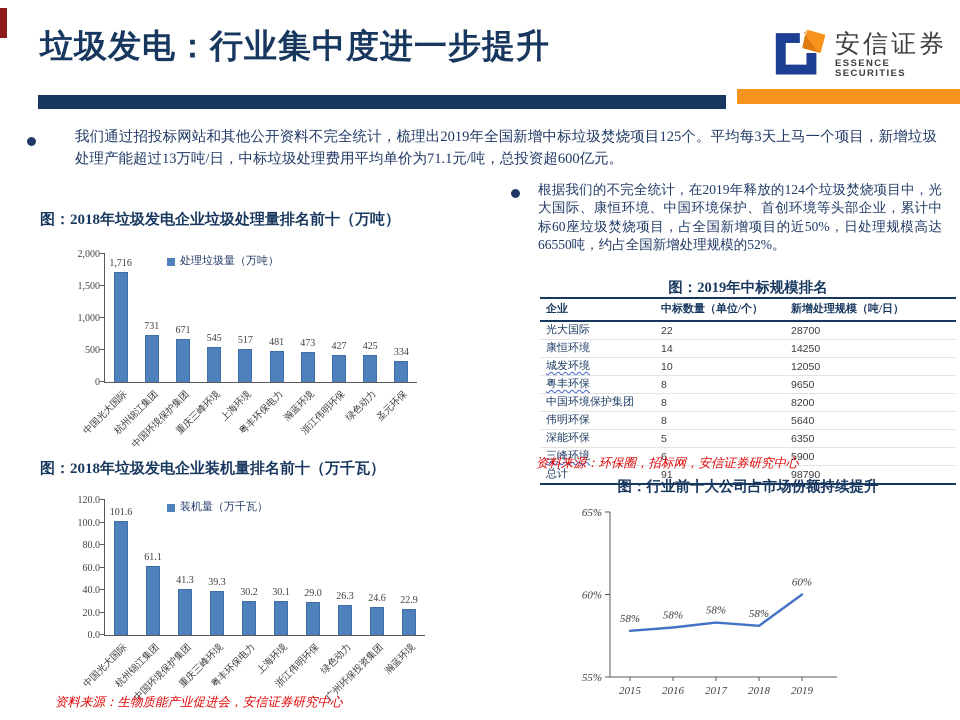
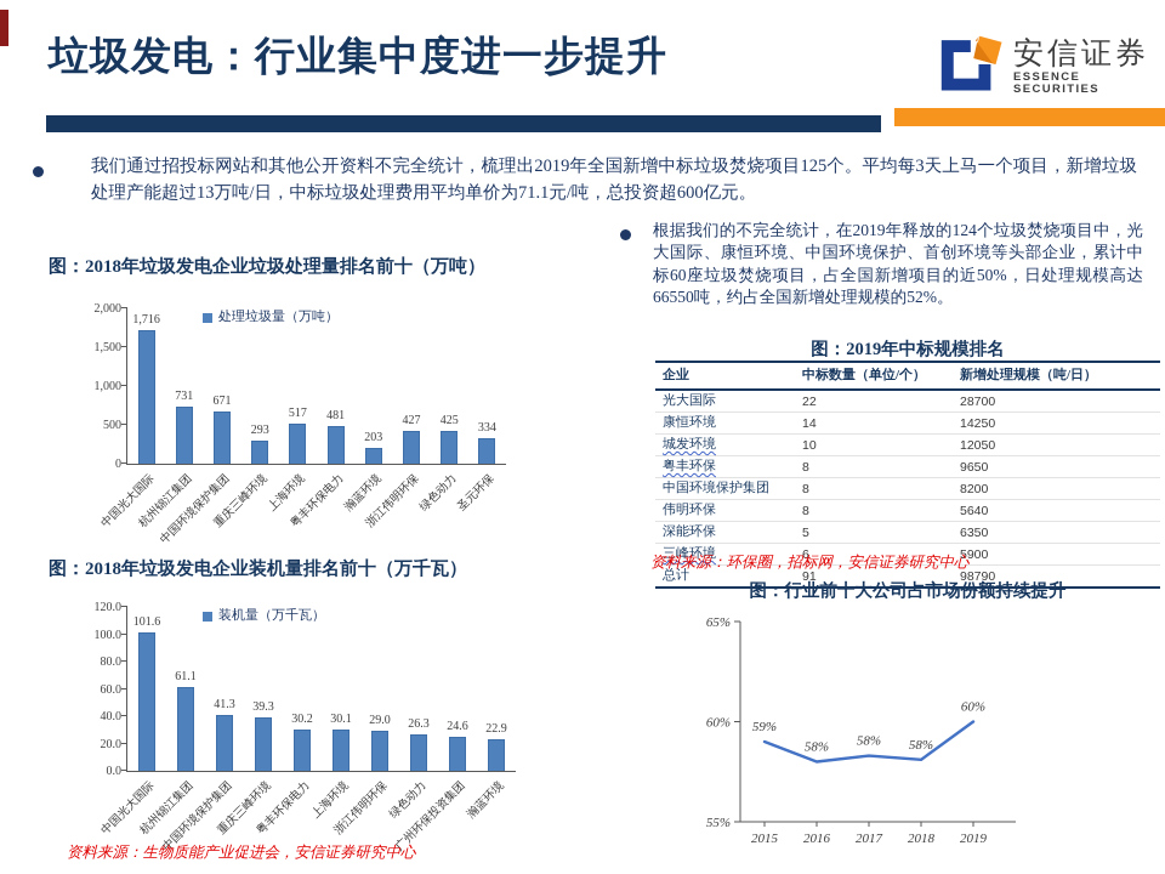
图：2018年垃圾发电企业垃圾处理量排名前十（万吨）/重庆三峰环境: 545 -> 293
图：2018年垃圾发电企业垃圾处理量排名前十（万吨）/瀚蓝环境: 473 -> 203
图：行业前十大公司占市场份额持续提升/2015: 58% -> 59%
